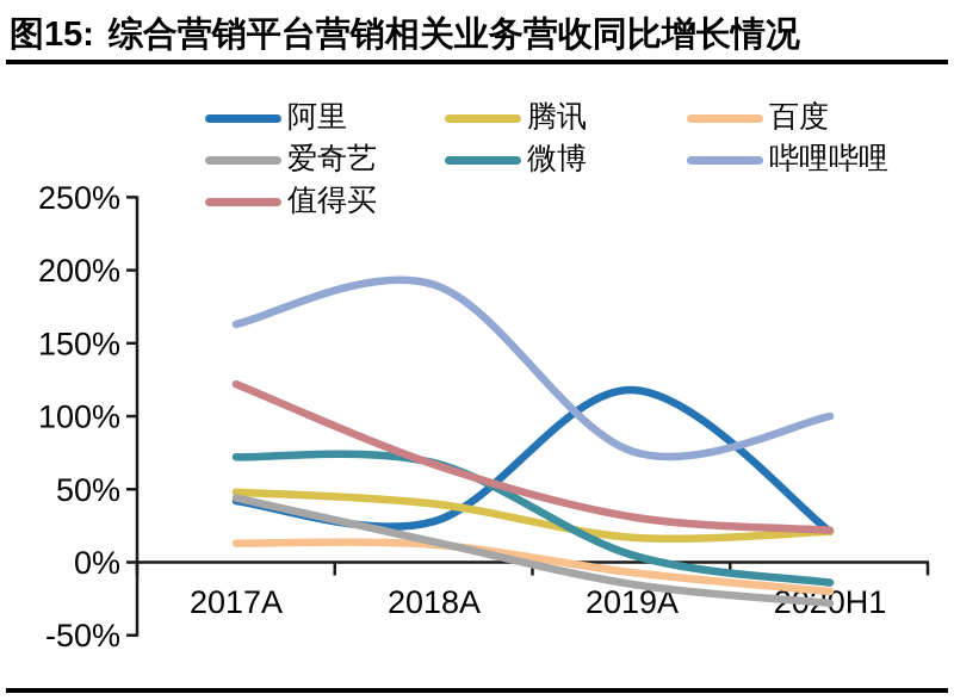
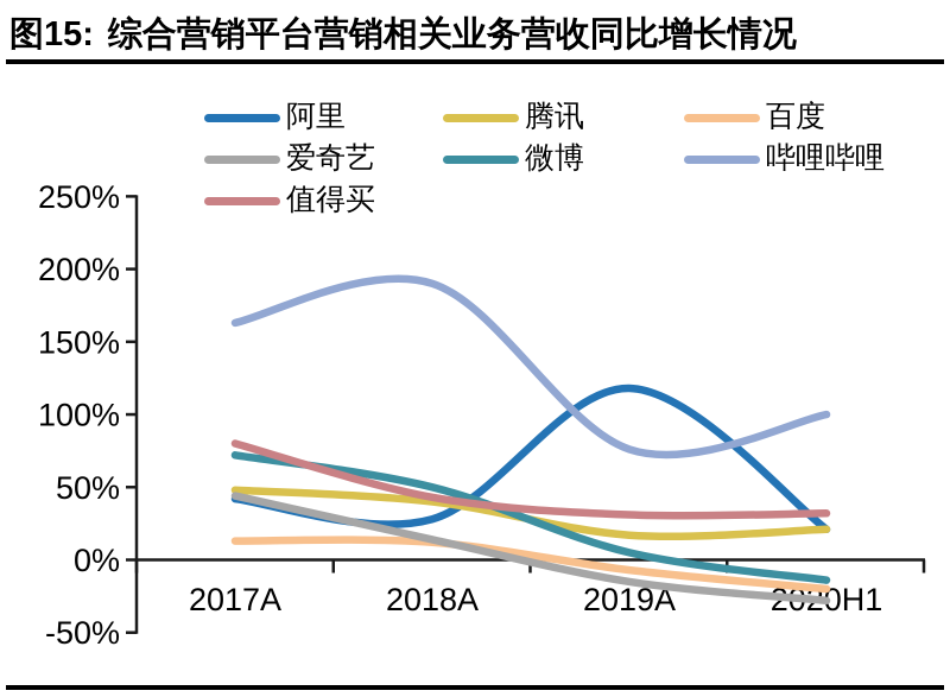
值得买/2017A: 122% -> 80%
微博/2018A: 68% -> 50%
值得买/2018A: 67% -> 43%
值得买/2020H1: 22% -> 32%
